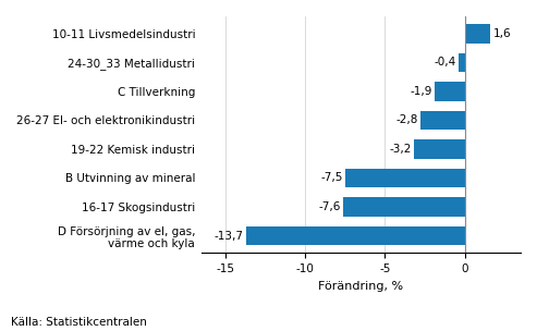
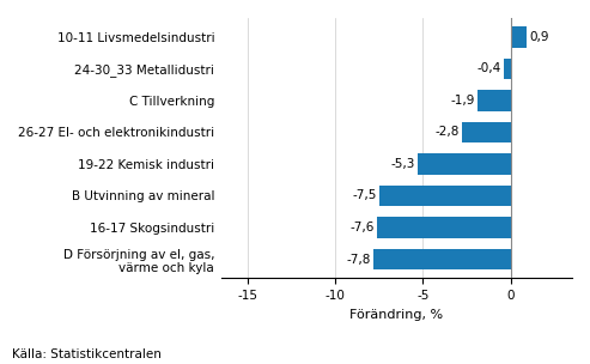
10-11 Livsmedelsindustri: 1,6 -> 0,9
19-22 Kemisk industri: -3,2 -> -5,3
D Försörjning av el, gas, värme och kyla: -13,7 -> -7,8
